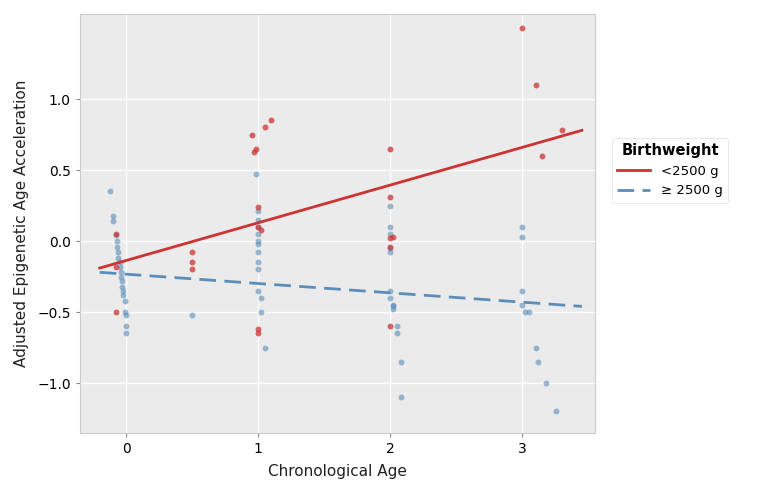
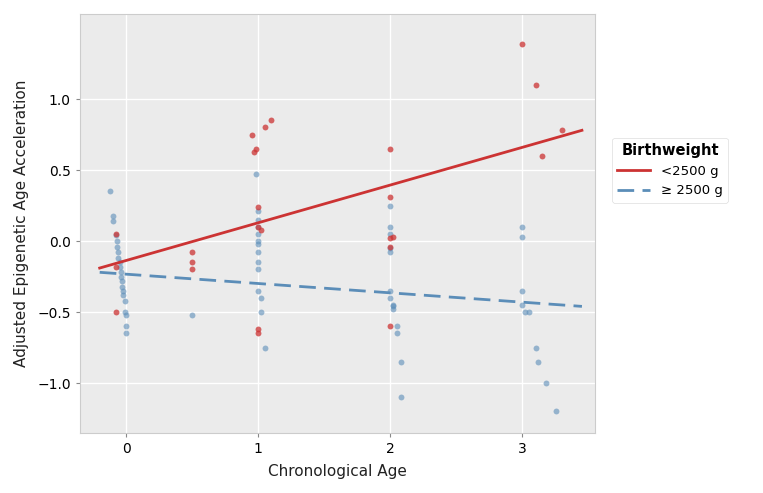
<2500 g/3: 1.50 -> 1.39
